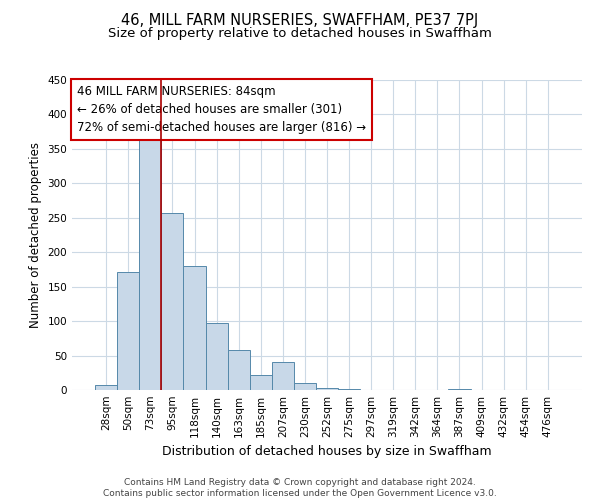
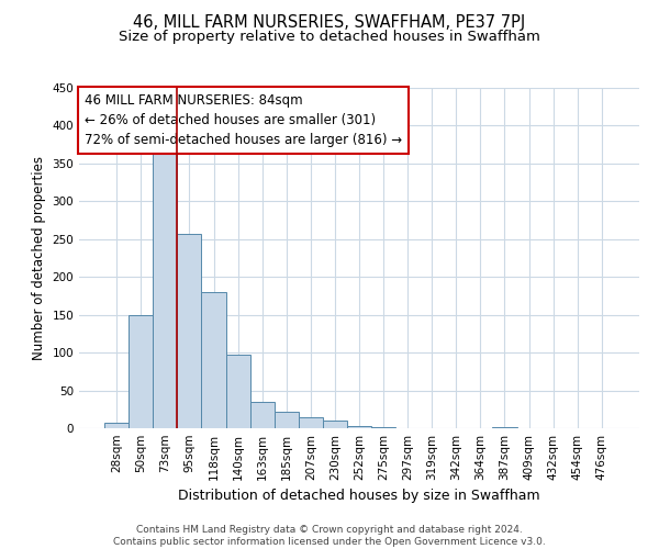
50sqm: 172 -> 150
163sqm: 58 -> 35
207sqm: 40 -> 14
